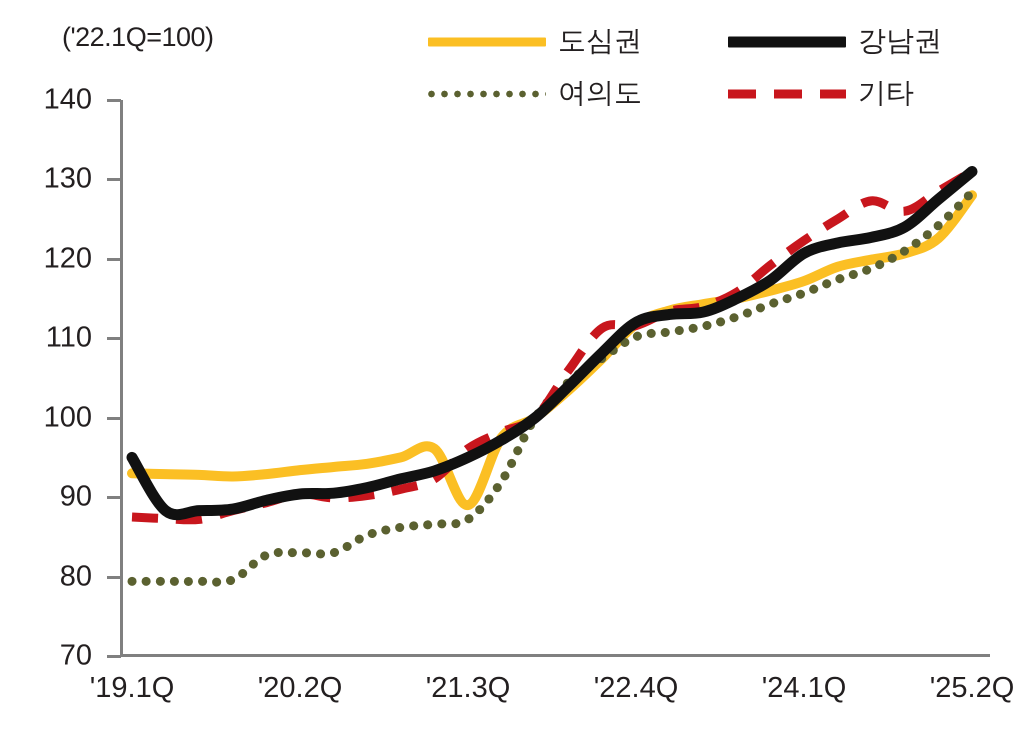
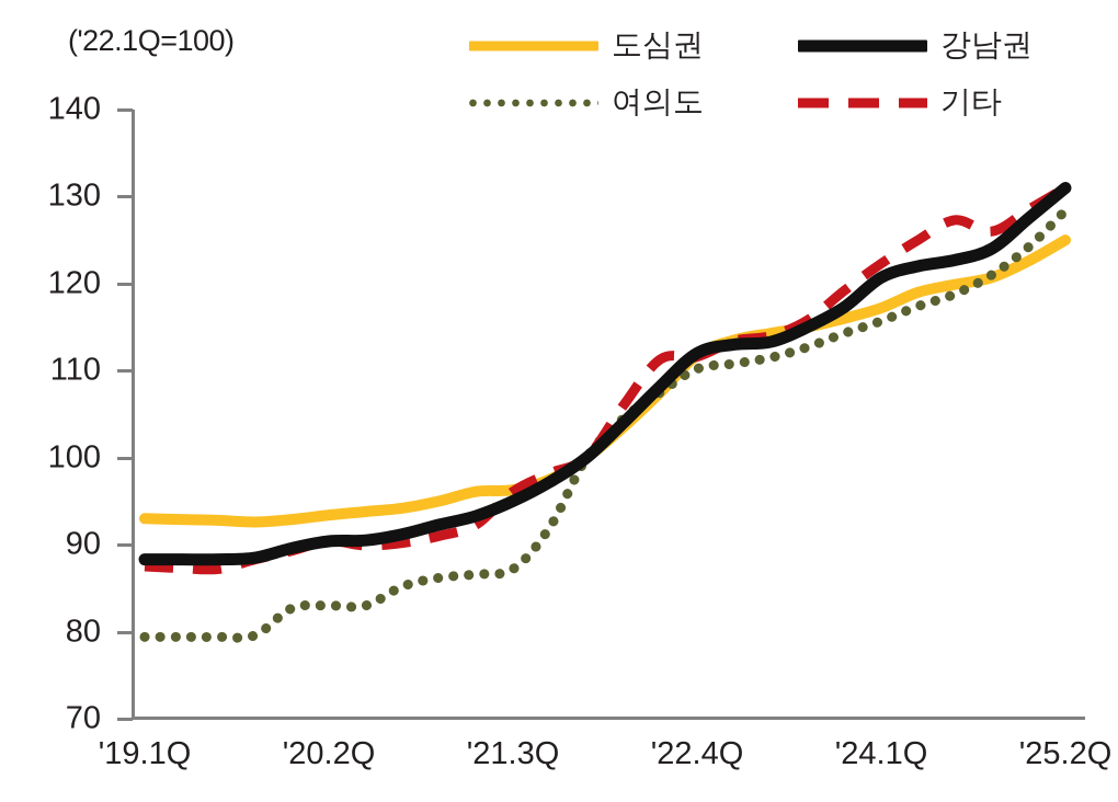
강남권/'19.1Q: 95 -> 88
도심권/'21.3Q: 89 -> 96
도심권/'25.2Q: 128 -> 125
